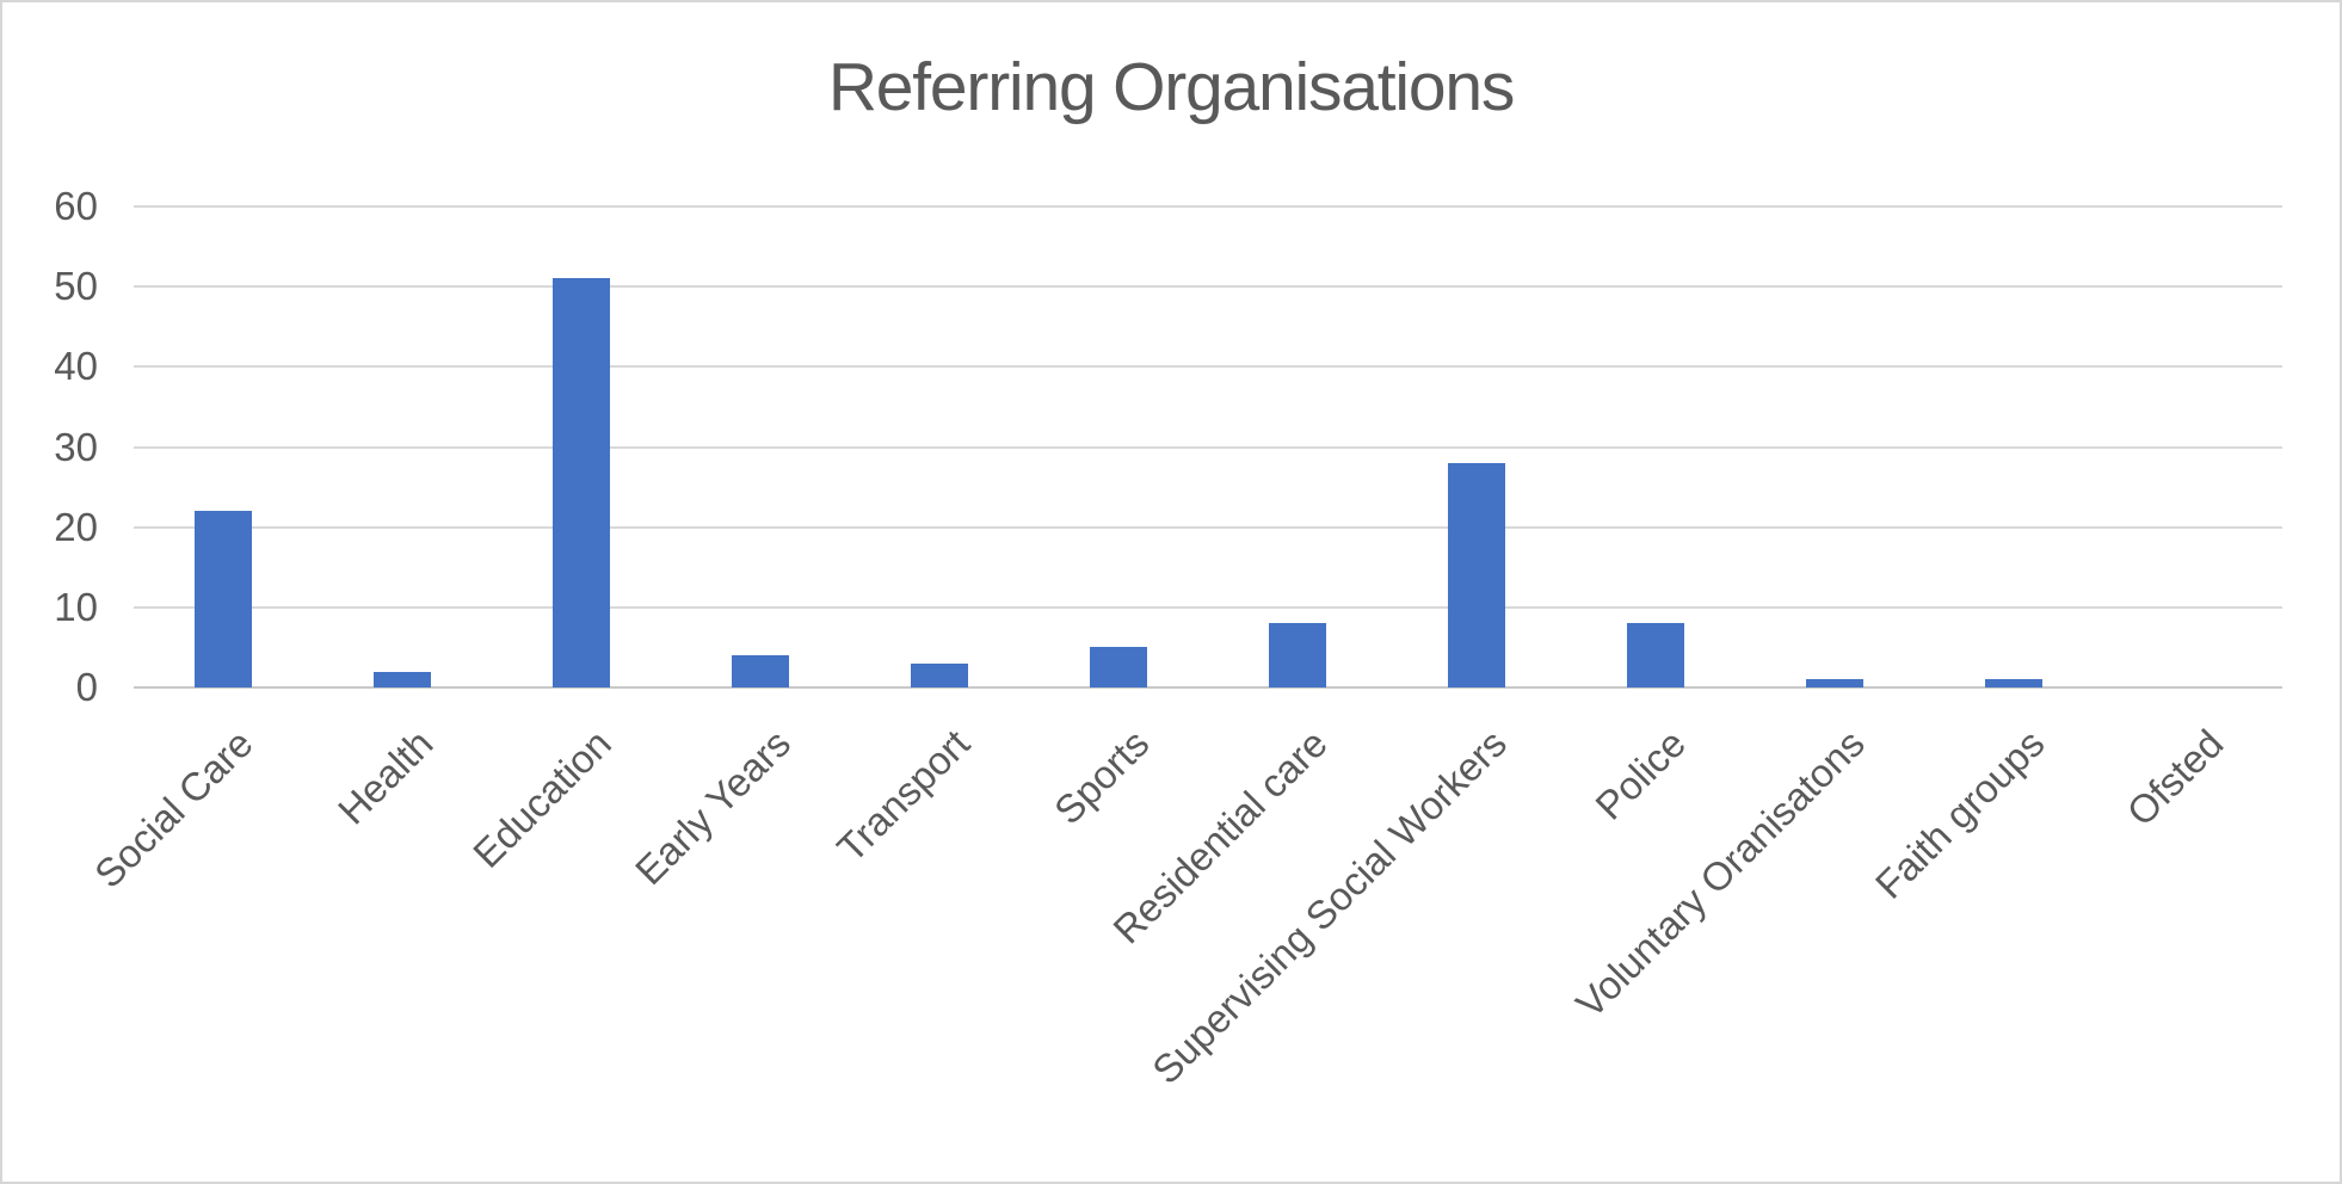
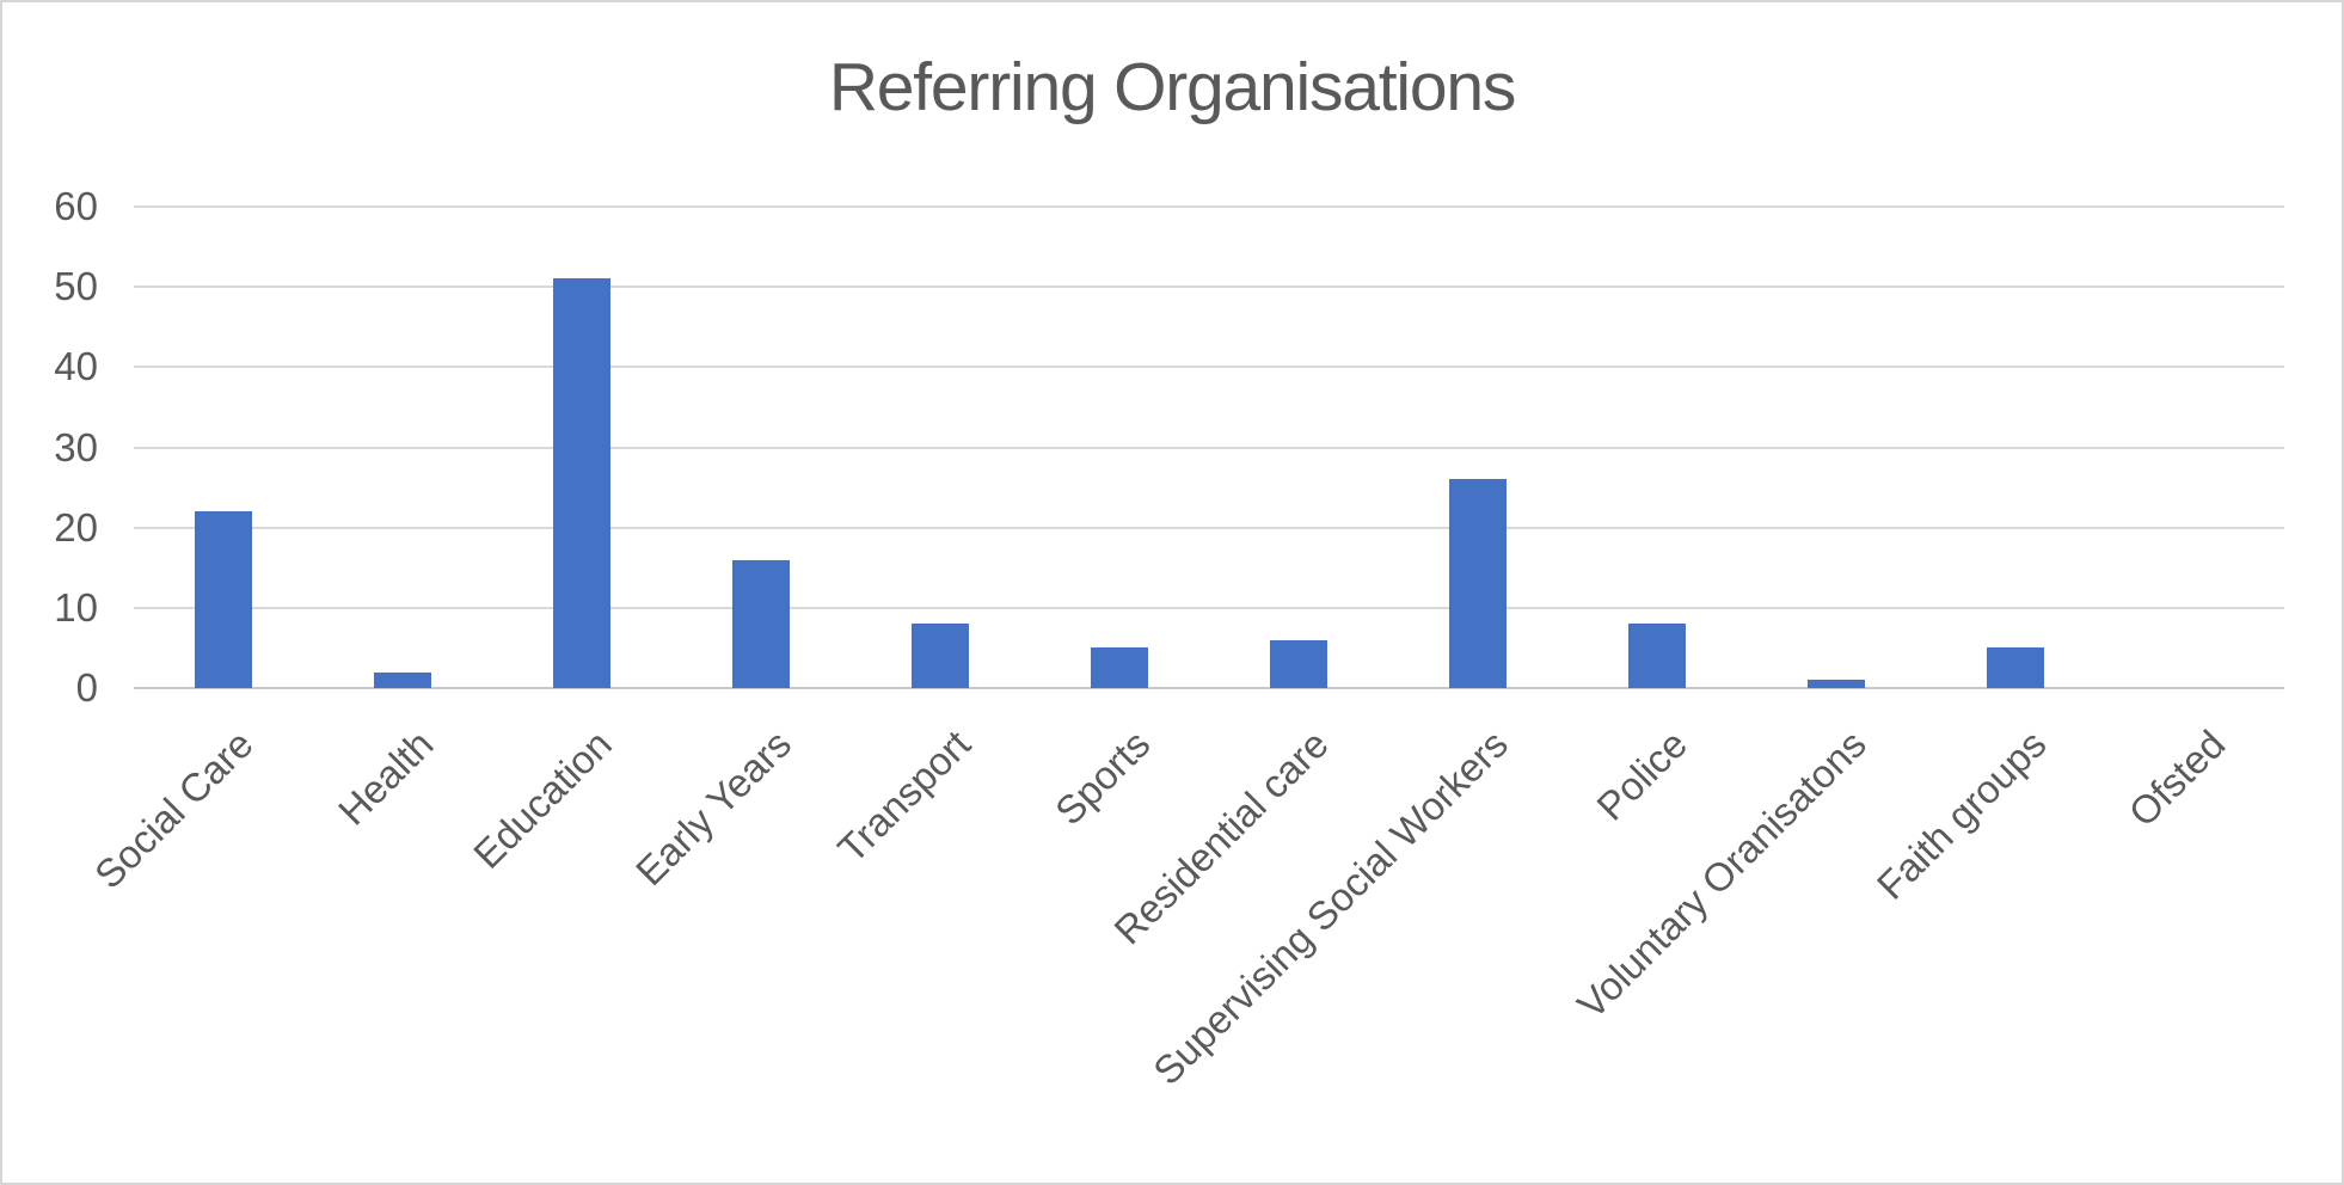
Early Years: 4 -> 16
Transport: 3 -> 8
Residential care: 8 -> 6
Supervising Social Workers: 28 -> 26
Faith groups: 1 -> 5
